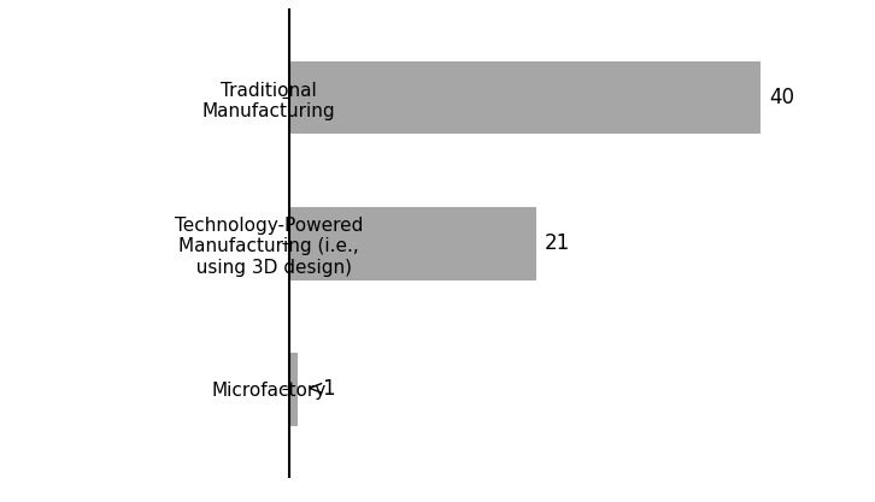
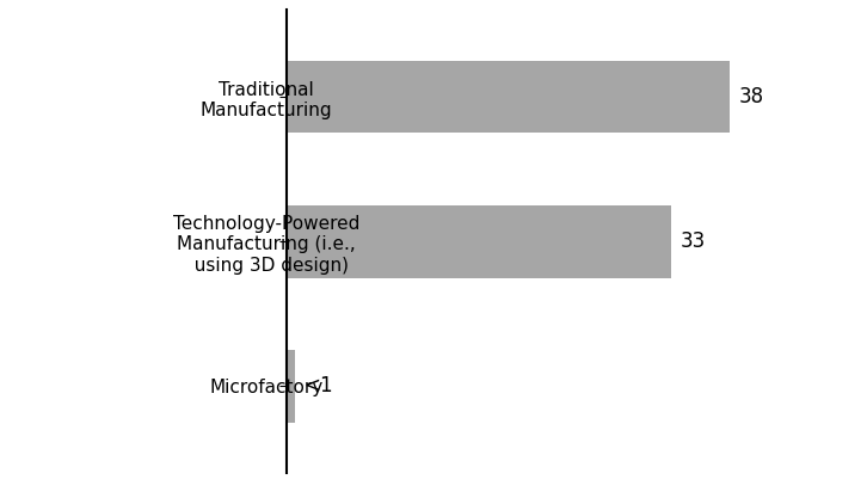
Traditional Manufacturing: 40 -> 38
Technology-Powered Manufacturing (i.e., using 3D design): 21 -> 33
